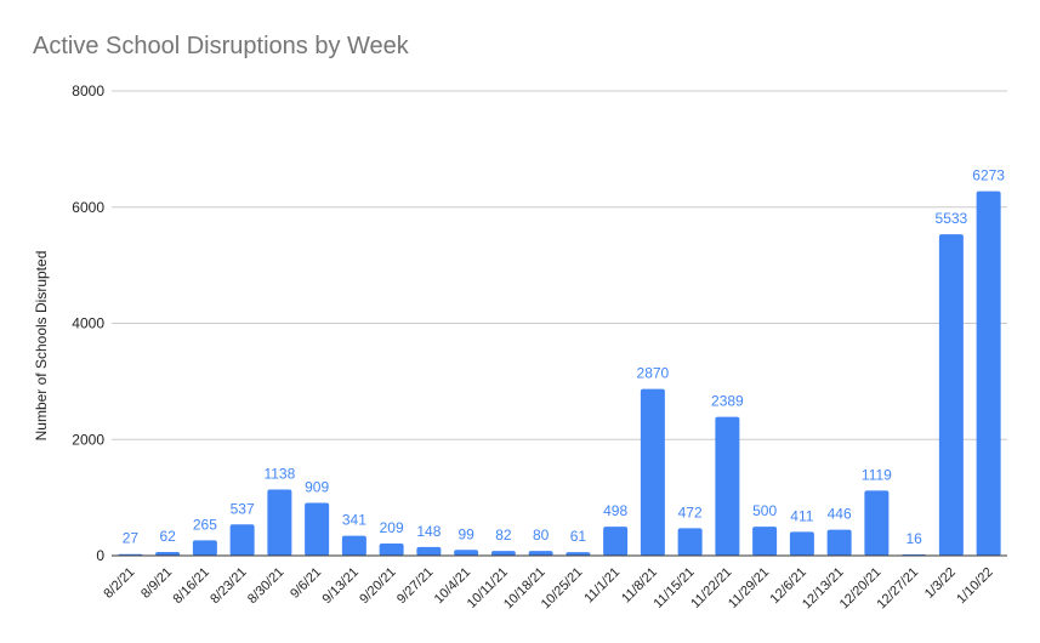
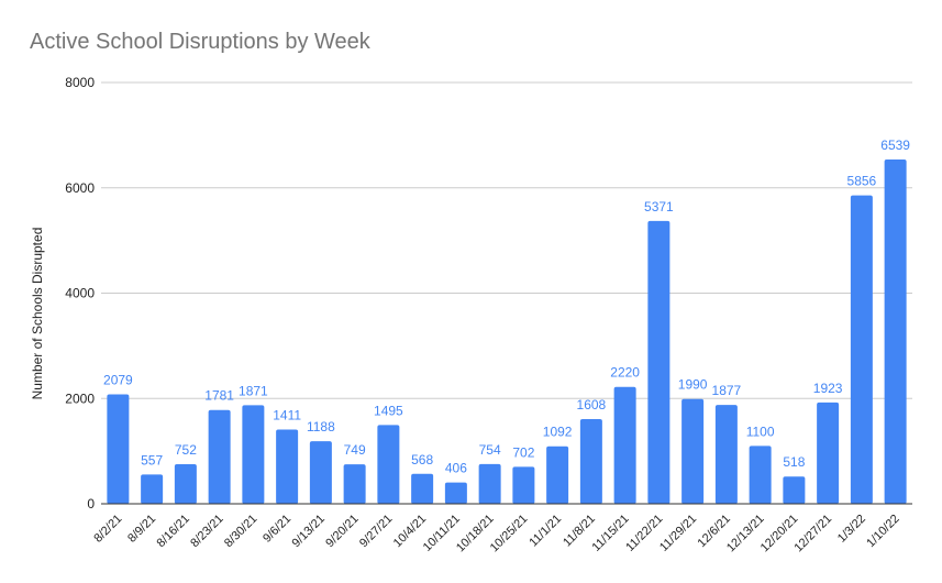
8/2/21: 27 -> 2079
8/9/21: 62 -> 557
8/16/21: 265 -> 752
8/23/21: 537 -> 1781
8/30/21: 1138 -> 1871
9/6/21: 909 -> 1411
9/13/21: 341 -> 1188
9/20/21: 209 -> 749
9/27/21: 148 -> 1495
10/4/21: 99 -> 568
10/11/21: 82 -> 406
10/18/21: 80 -> 754
10/25/21: 61 -> 702
11/1/21: 498 -> 1092
11/8/21: 2870 -> 1608
11/15/21: 472 -> 2220
11/22/21: 2389 -> 5371
11/29/21: 500 -> 1990
12/6/21: 411 -> 1877
12/13/21: 446 -> 1100
12/20/21: 1119 -> 518
12/27/21: 16 -> 1923
1/3/22: 5533 -> 5856
1/10/22: 6273 -> 6539
